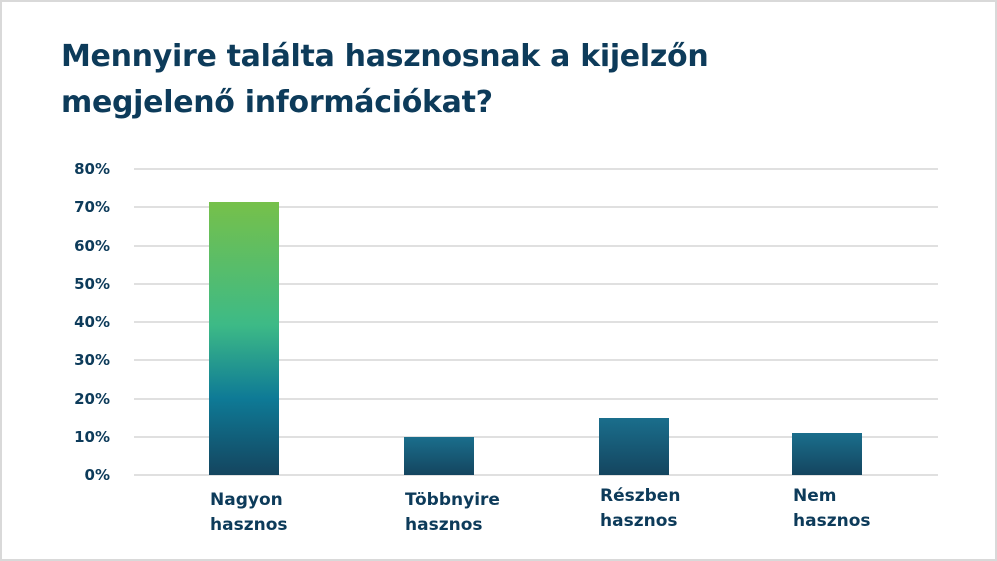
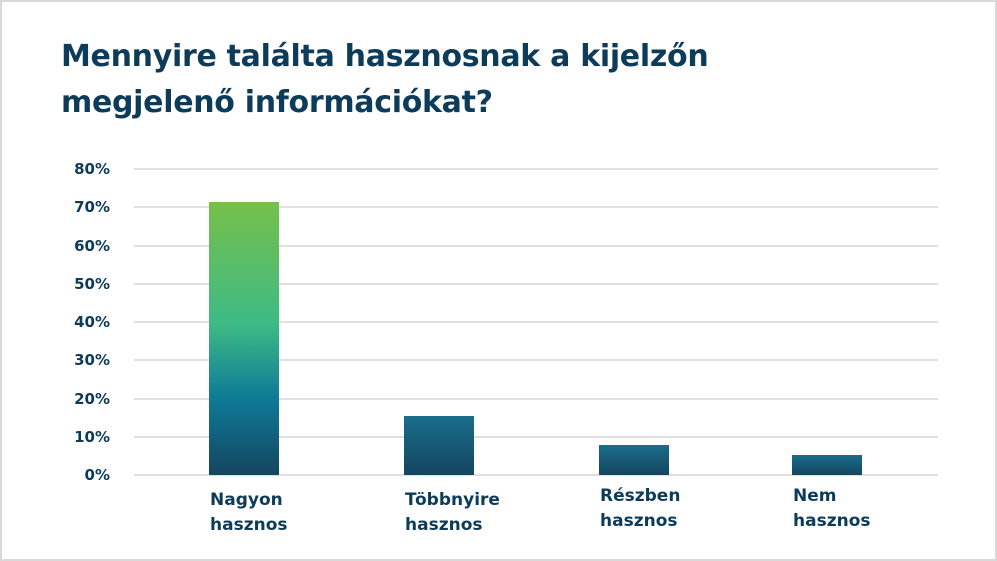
Többnyire hasznos: 10% -> 15%
Részben hasznos: 15% -> 8%
Nem hasznos: 11% -> 5%
